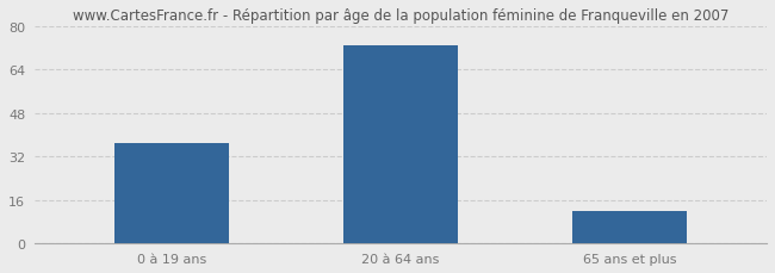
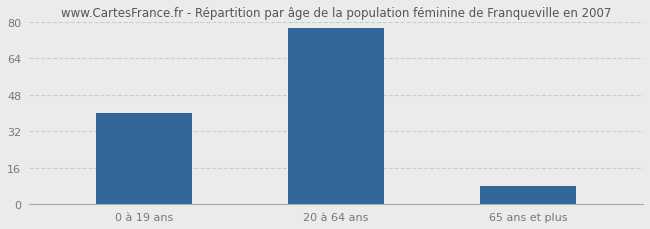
0 à 19 ans: 37 -> 40
20 à 64 ans: 73 -> 77
65 ans et plus: 12 -> 8
